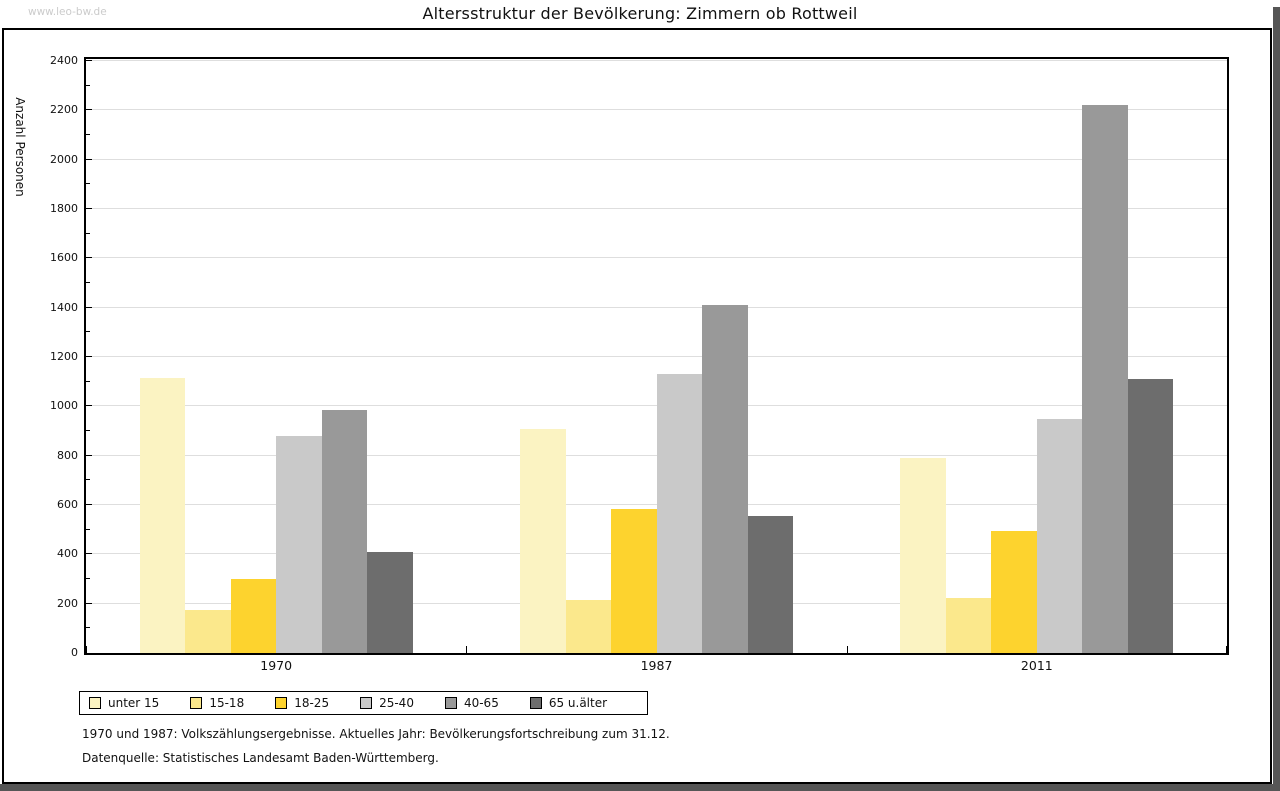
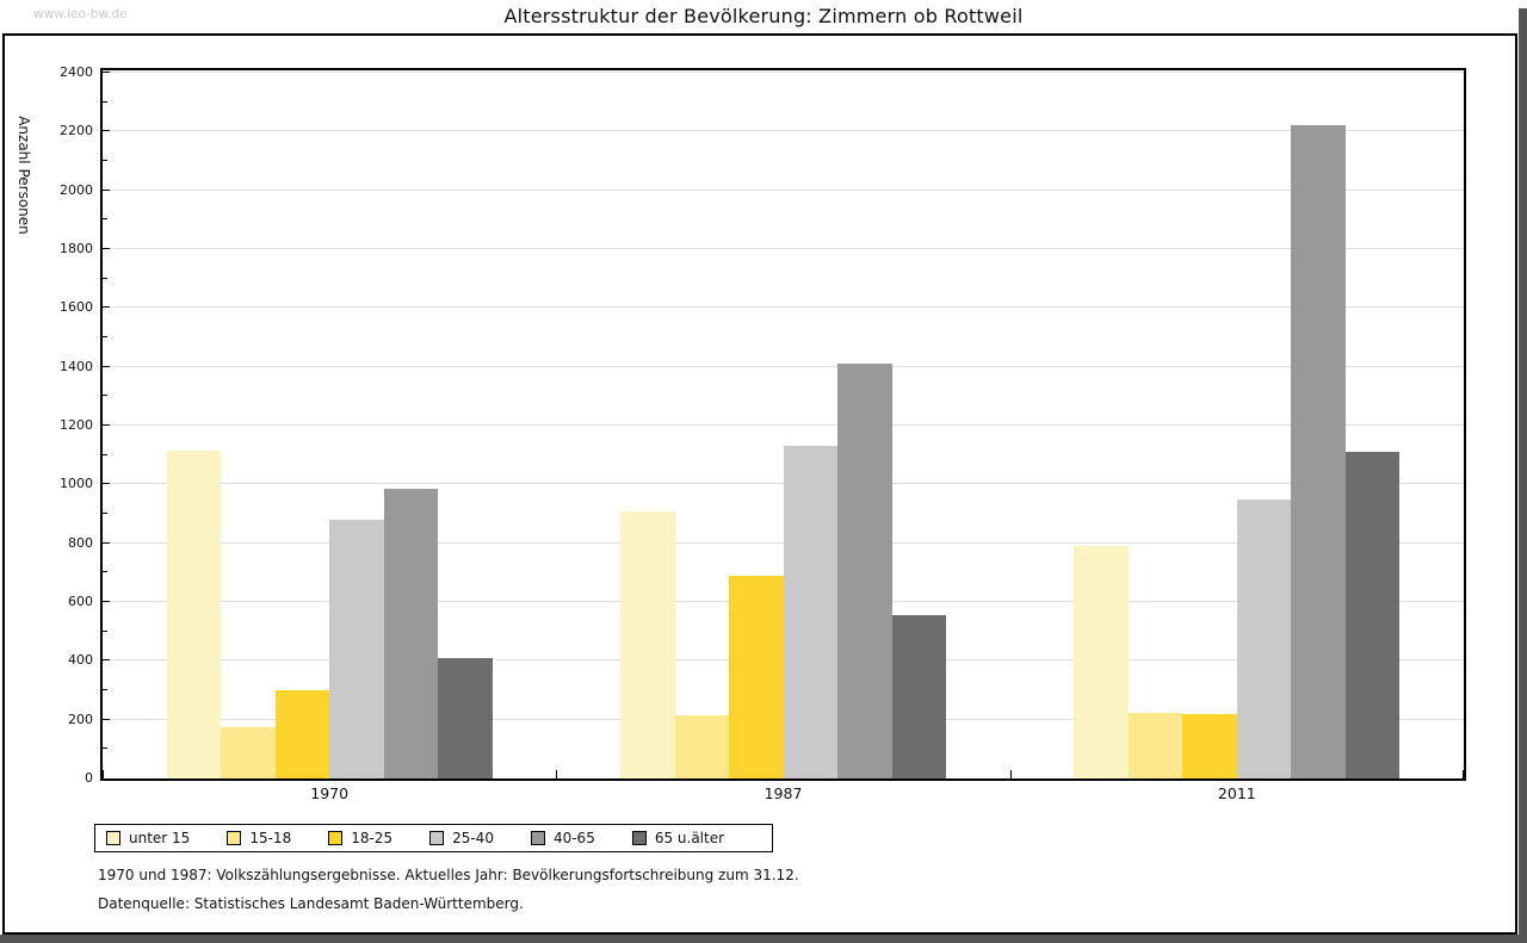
18-25/1987: 580 -> 690
18-25/2011: 500 -> 220
